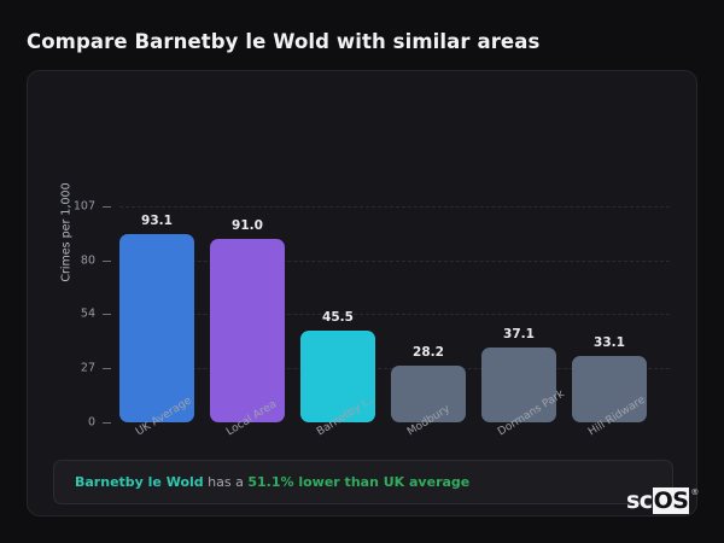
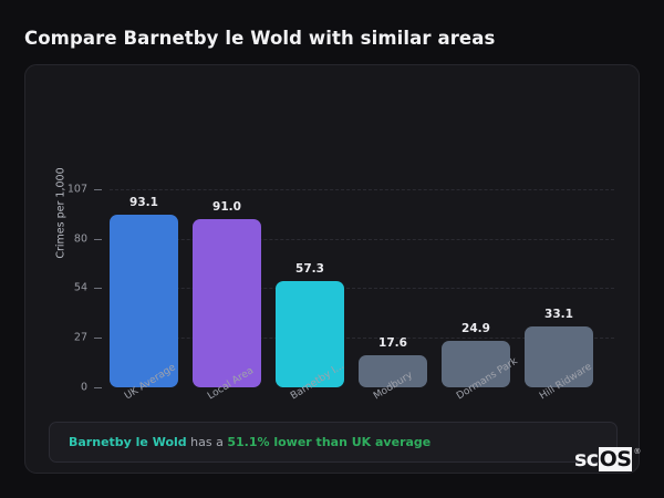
Barnetby l...: 45.5 -> 57.3
Modbury: 28.2 -> 17.6
Dormans Park: 37.1 -> 24.9
